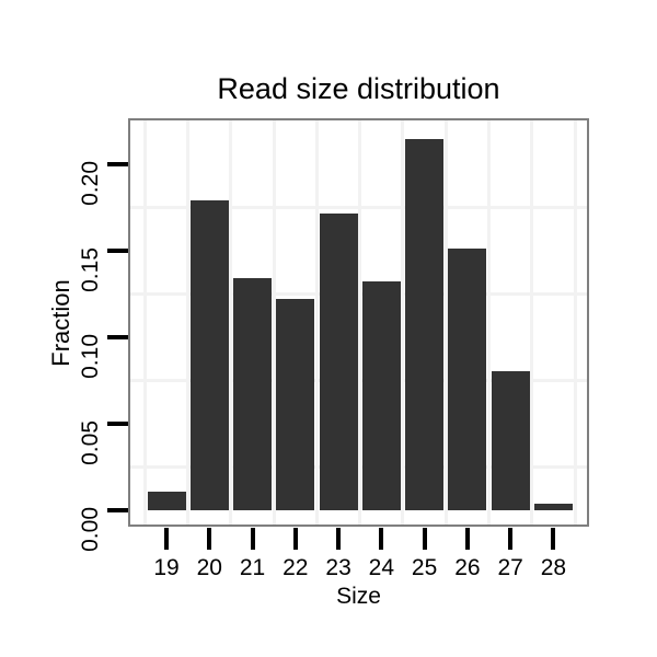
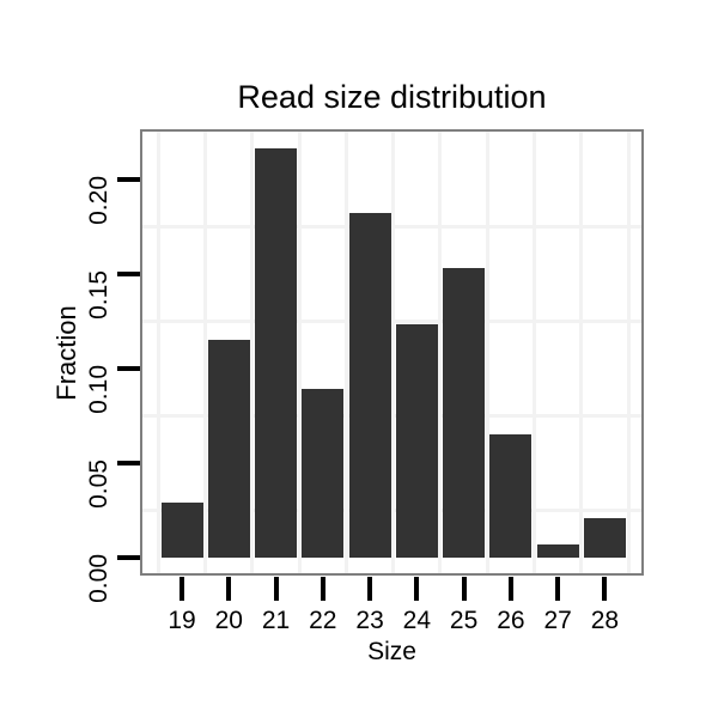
19: 0.011 -> 0.029
20: 0.179 -> 0.115
21: 0.134 -> 0.216
22: 0.122 -> 0.089
23: 0.171 -> 0.182
24: 0.132 -> 0.123
25: 0.214 -> 0.153
26: 0.151 -> 0.065
27: 0.080 -> 0.007
28: 0.004 -> 0.021
